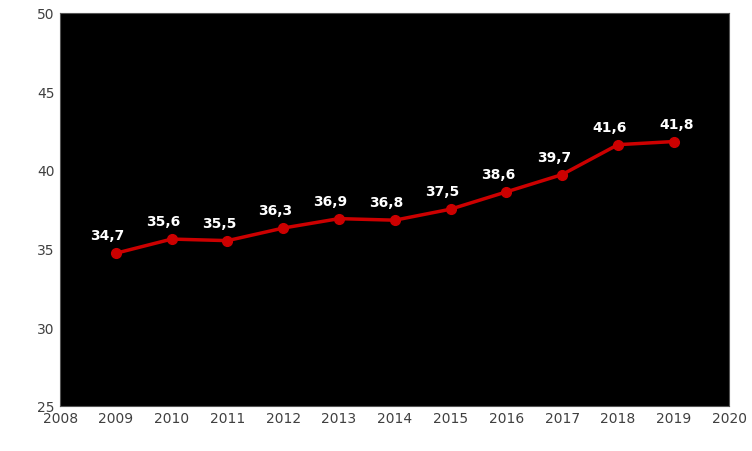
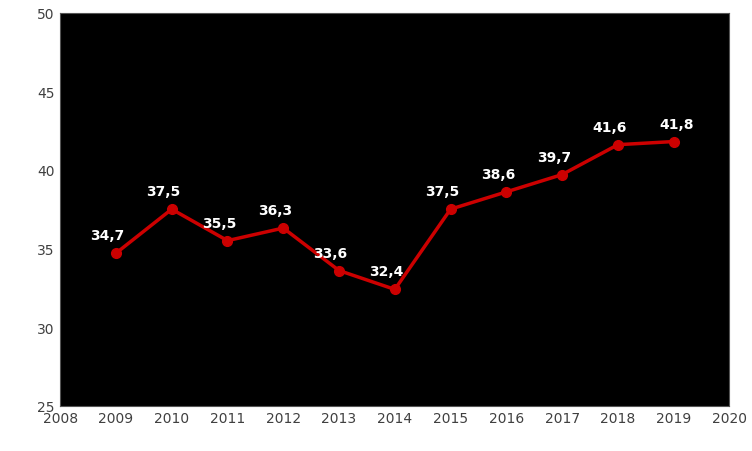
2010: 35,6 -> 37,5
2013: 36,9 -> 33,6
2014: 36,8 -> 32,4
